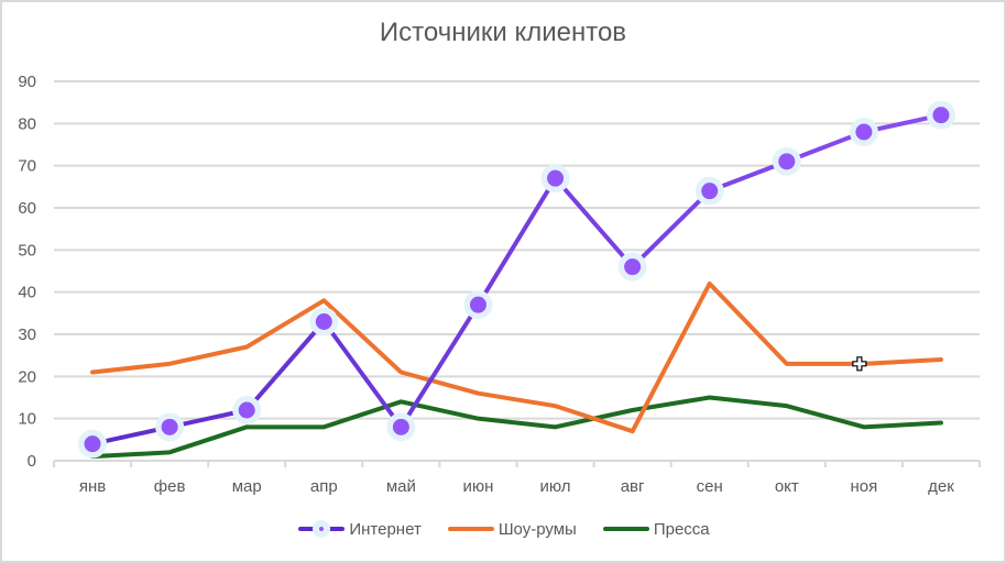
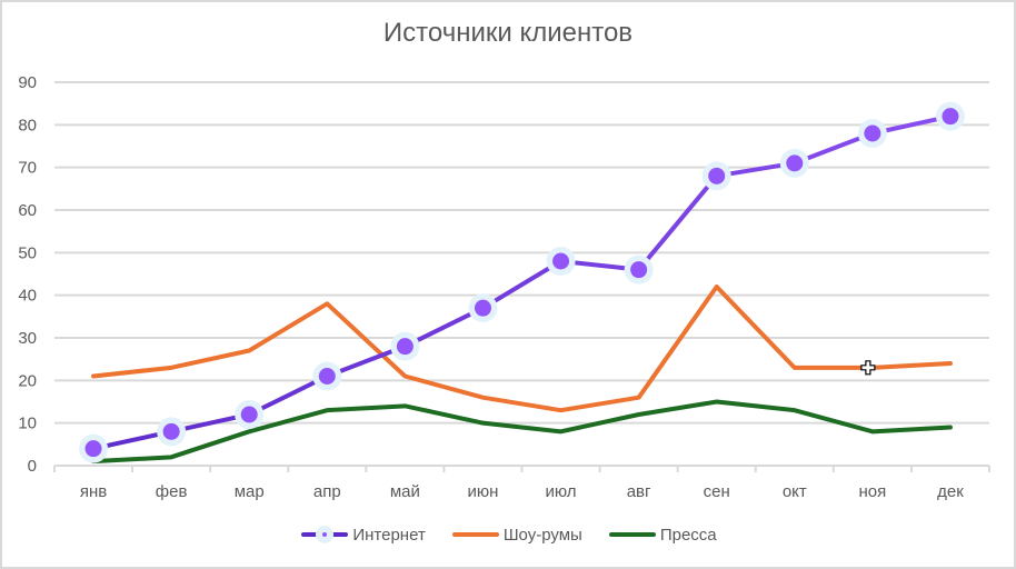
Интернет/апр: 33 -> 21
Пресса/апр: 8 -> 13
Интернет/май: 8 -> 28
Интернет/июл: 67 -> 48
Шоу-румы/авг: 7 -> 16
Интернет/сен: 64 -> 68
